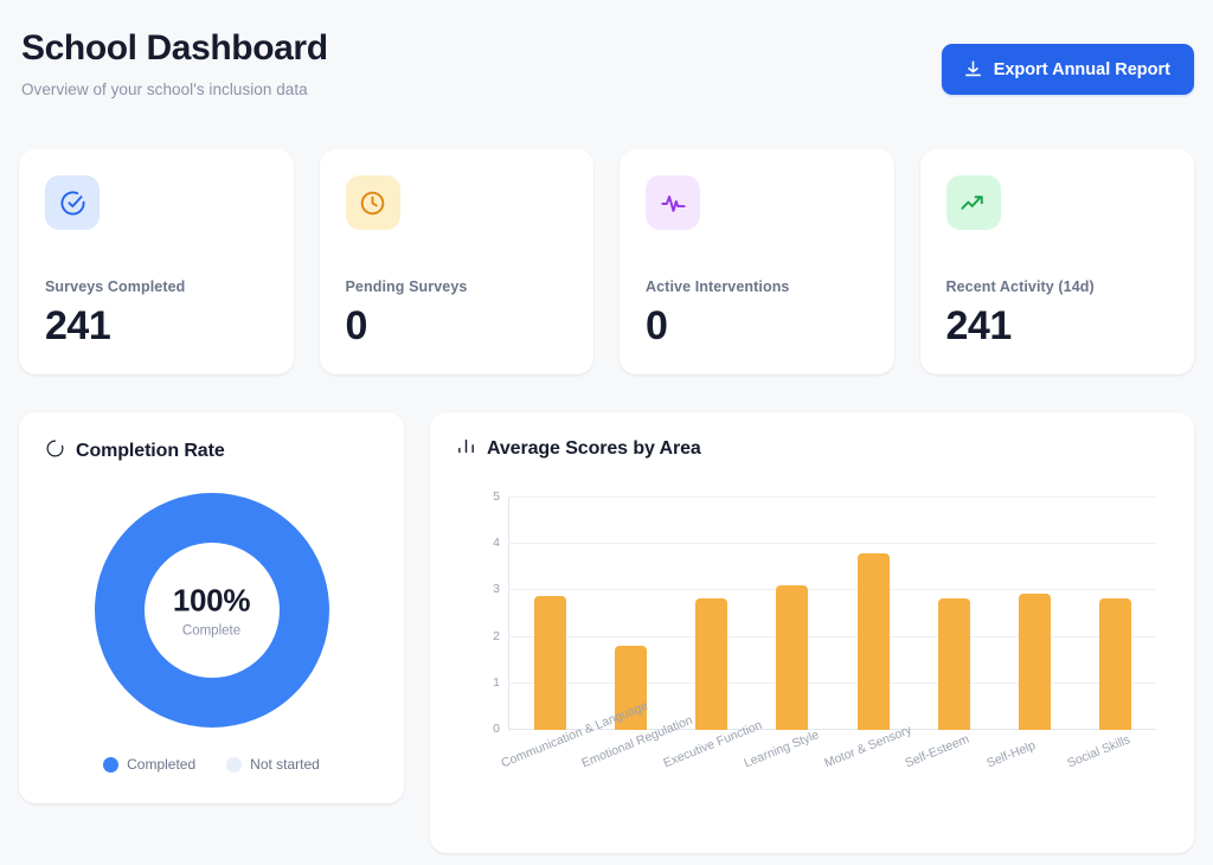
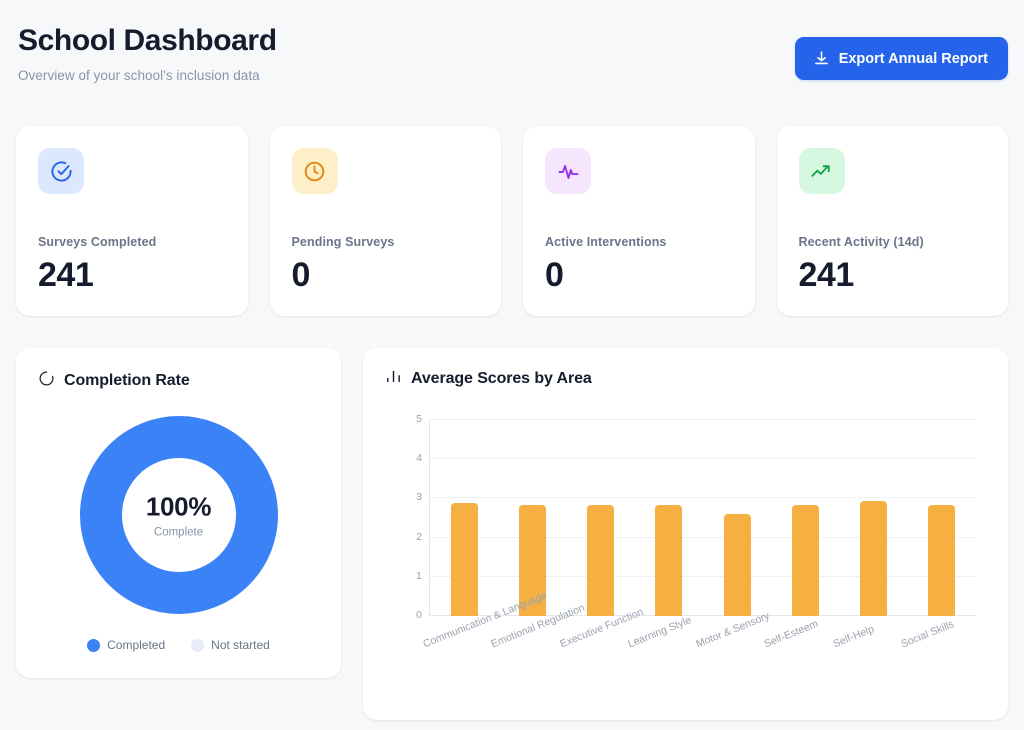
Emotional Regulation: 1.8 -> 2.8
Learning Style: 3.1 -> 2.8
Motor & Sensory: 3.8 -> 2.6
